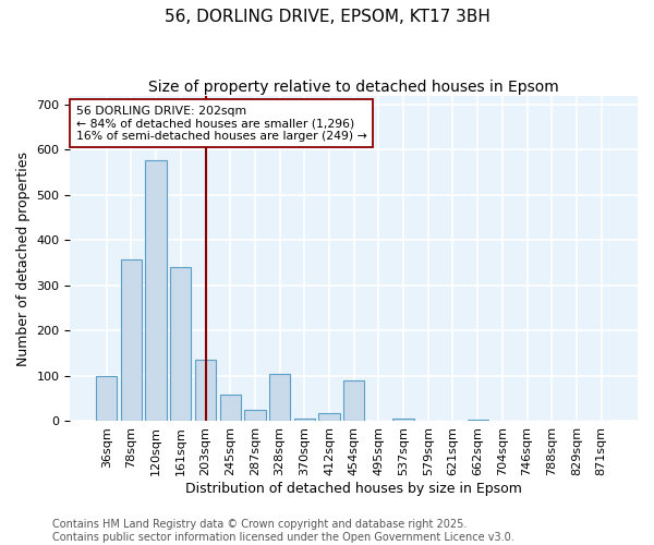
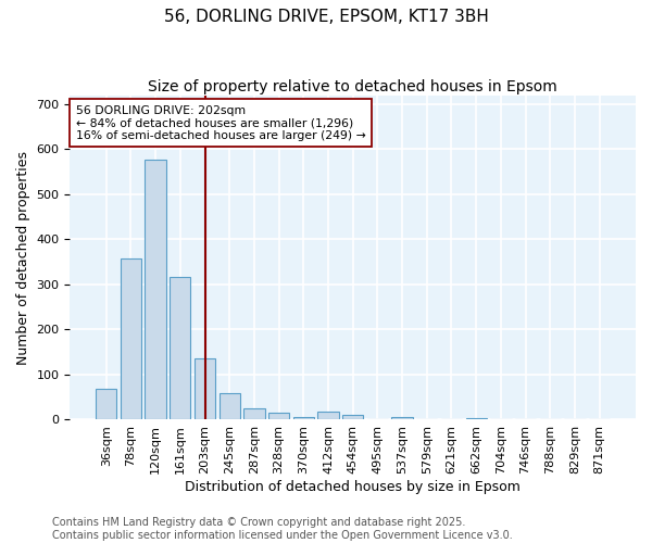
36sqm: 100 -> 68
161sqm: 340 -> 317
328sqm: 105 -> 15
454sqm: 90 -> 10
